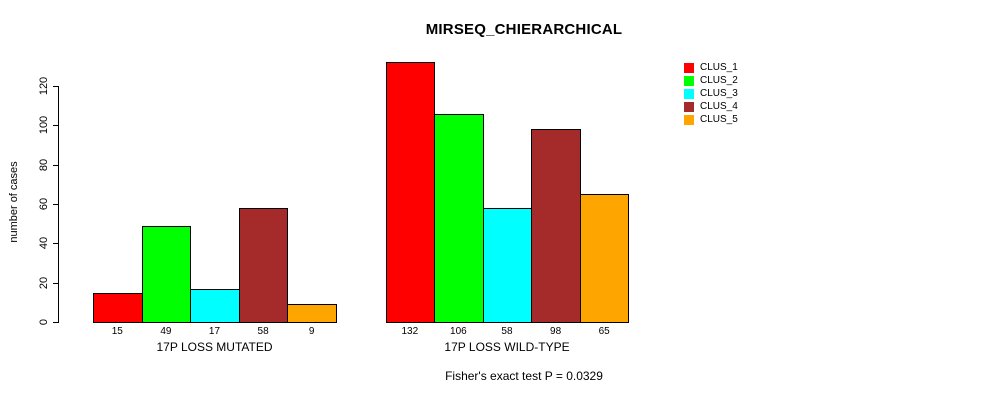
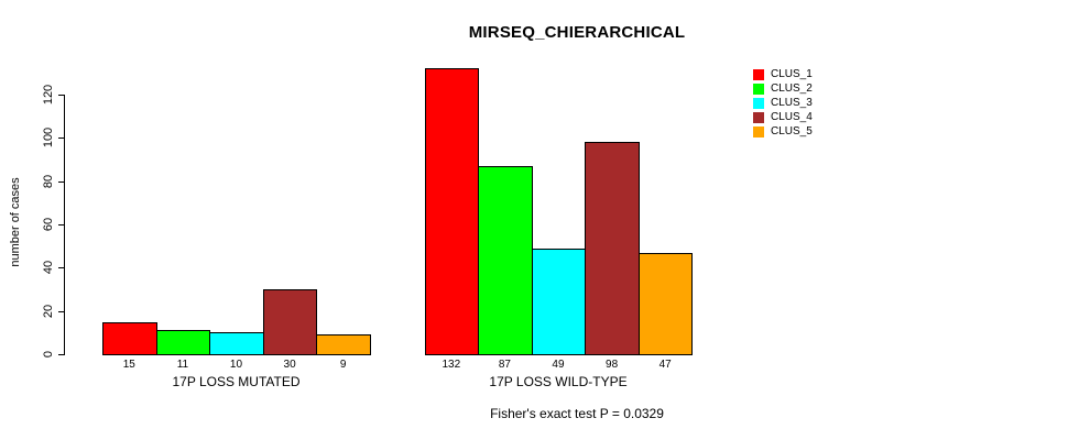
CLUS_2/17P LOSS MUTATED: 49 -> 11
CLUS_3/17P LOSS MUTATED: 17 -> 10
CLUS_4/17P LOSS MUTATED: 58 -> 30
CLUS_2/17P LOSS WILD-TYPE: 106 -> 87
CLUS_3/17P LOSS WILD-TYPE: 58 -> 49
CLUS_5/17P LOSS WILD-TYPE: 65 -> 47
